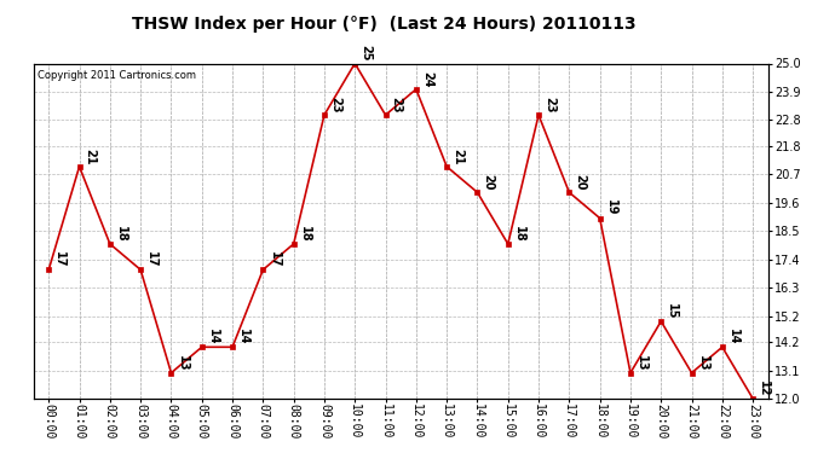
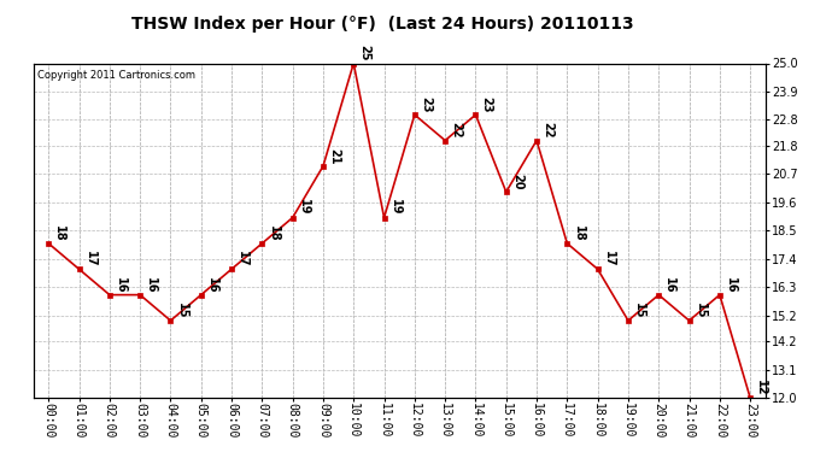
00:00: 17 -> 18
01:00: 21 -> 17
02:00: 18 -> 16
03:00: 17 -> 16
04:00: 13 -> 15
05:00: 14 -> 16
06:00: 14 -> 17
07:00: 17 -> 18
08:00: 18 -> 19
09:00: 23 -> 21
11:00: 23 -> 19
12:00: 24 -> 23
13:00: 21 -> 22
14:00: 20 -> 23
15:00: 18 -> 20
16:00: 23 -> 22
17:00: 20 -> 18
18:00: 19 -> 17
19:00: 13 -> 15
20:00: 15 -> 16
21:00: 13 -> 15
22:00: 14 -> 16
